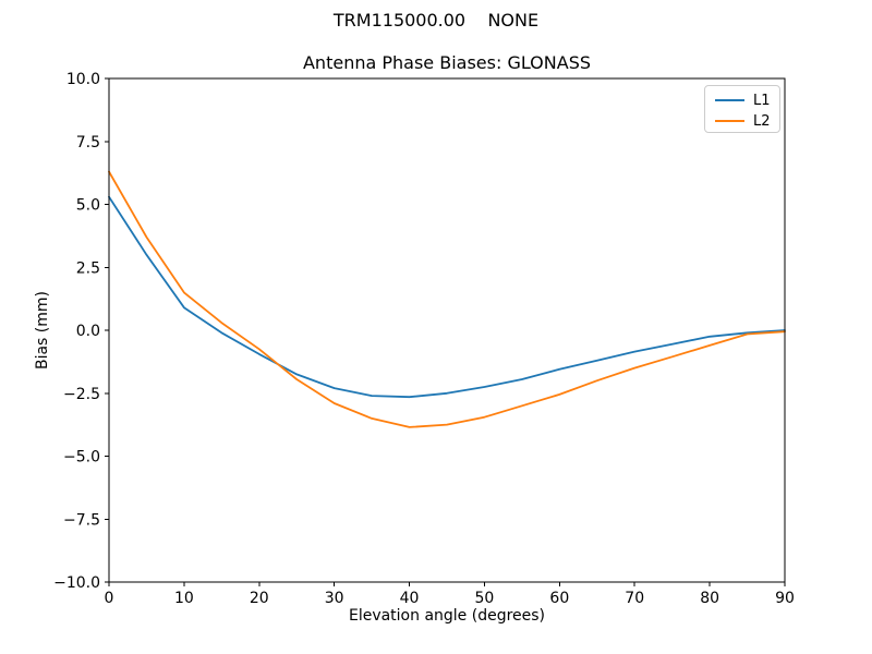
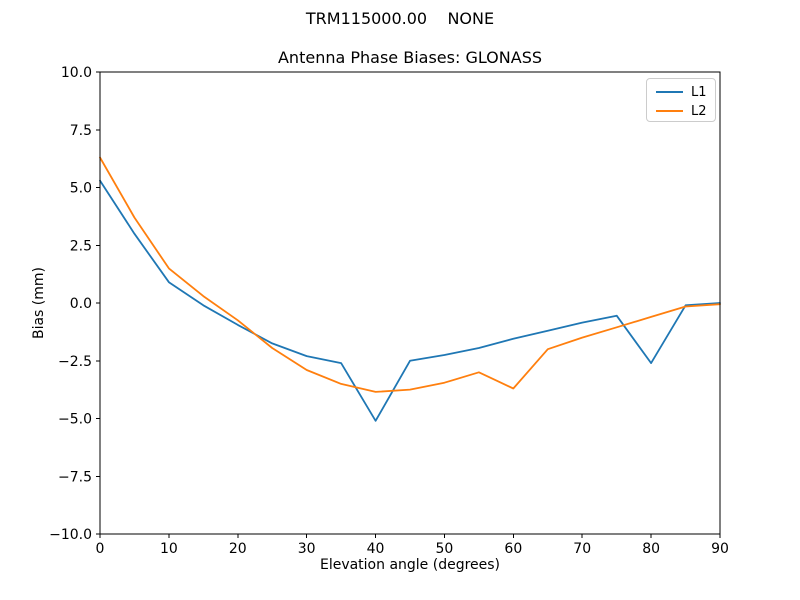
L1/40: -2.6 -> -5.1
L2/60: -2.5 -> -3.7
L1/80: -0.2 -> -2.6
